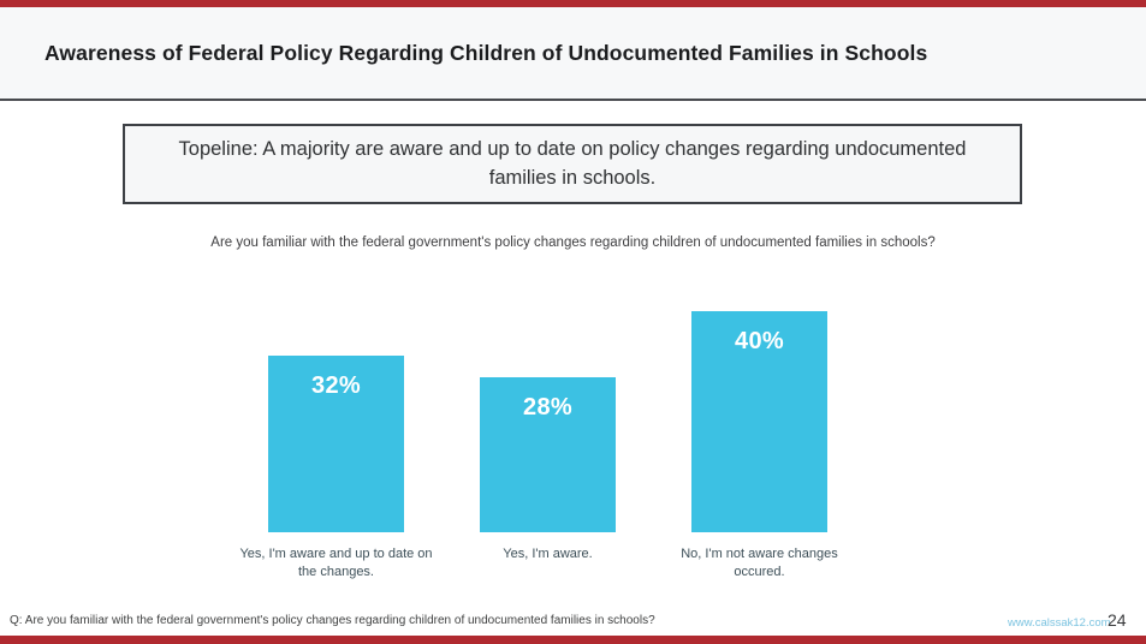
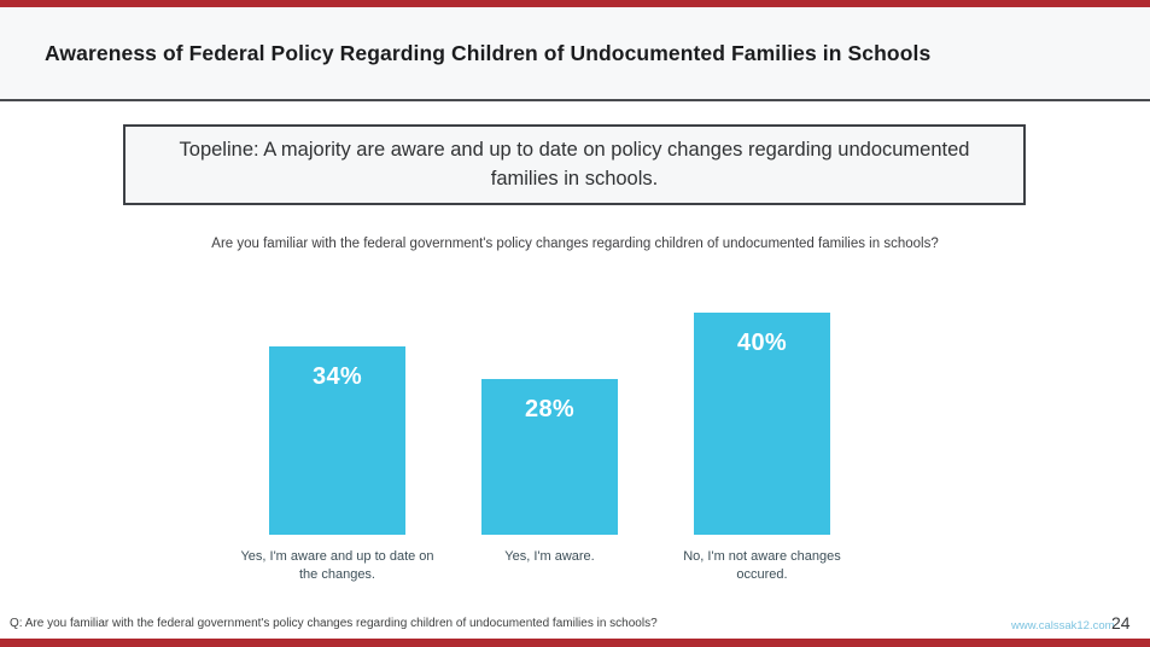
Yes, I'm aware and up to date on the changes.: 32% -> 34%
